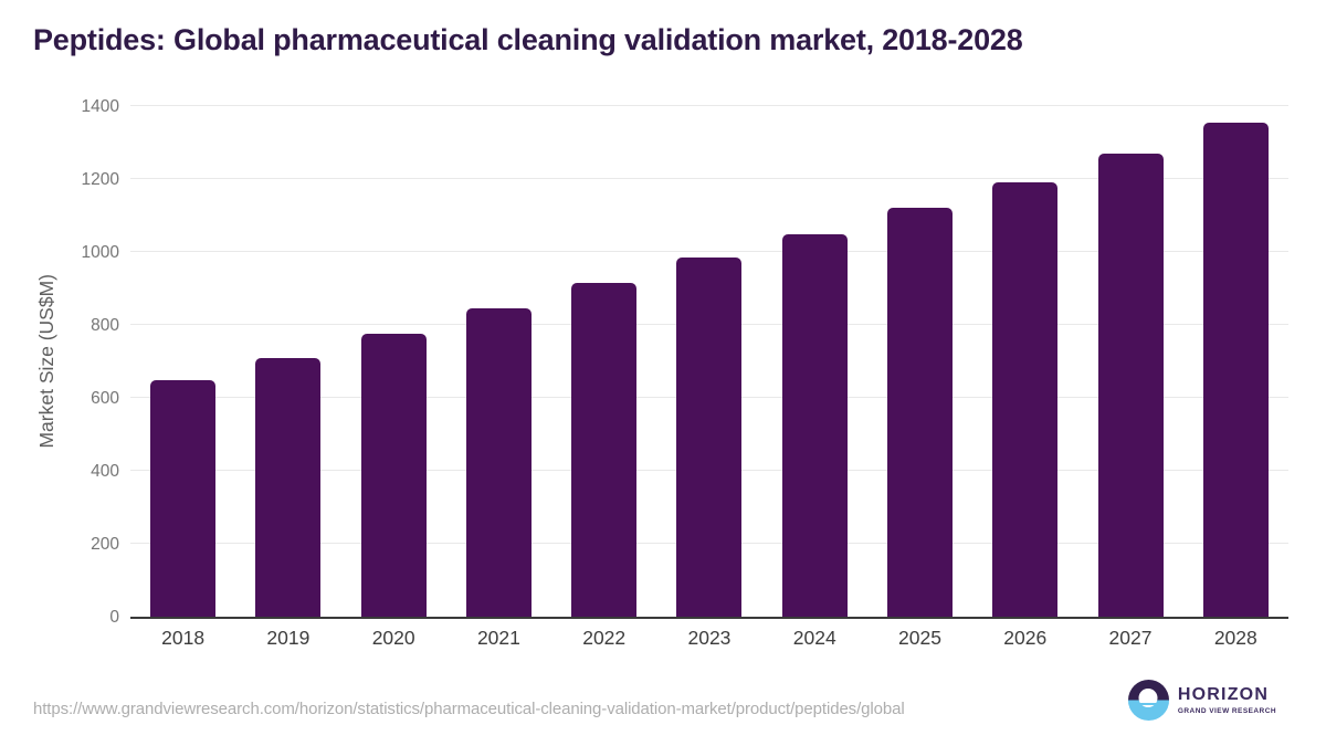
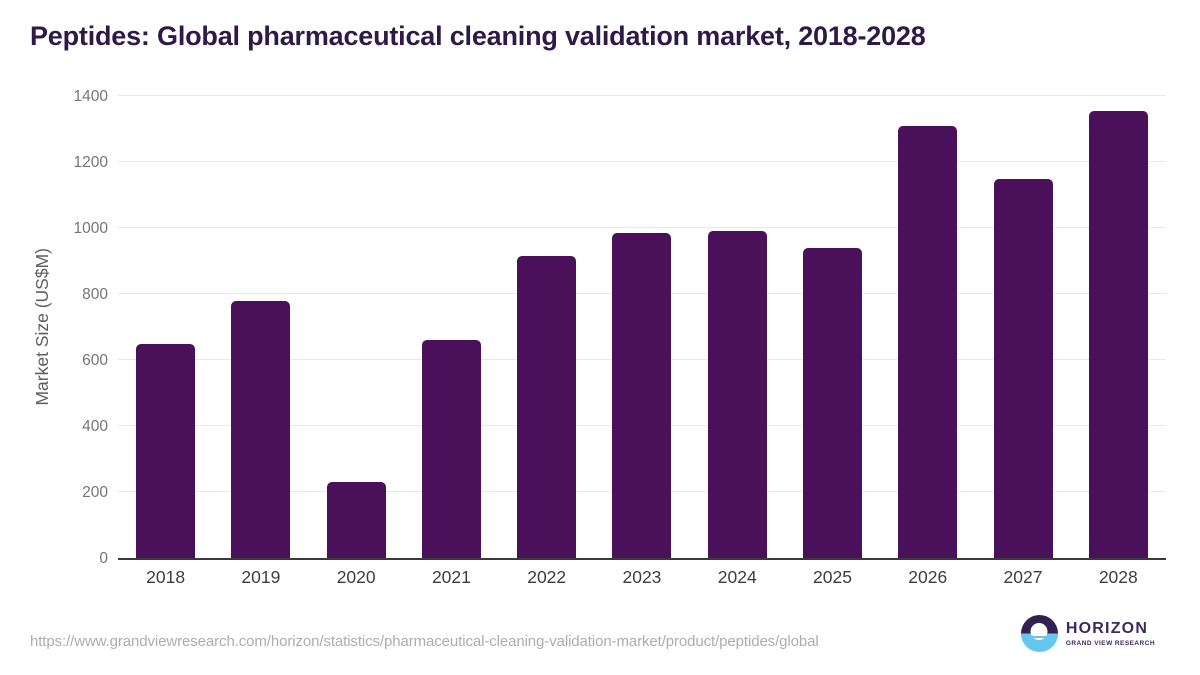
2019: 710 -> 780
2020: 780 -> 230
2021: 840 -> 660
2024: 1050 -> 990
2025: 1120 -> 940
2026: 1190 -> 1310
2027: 1270 -> 1150
